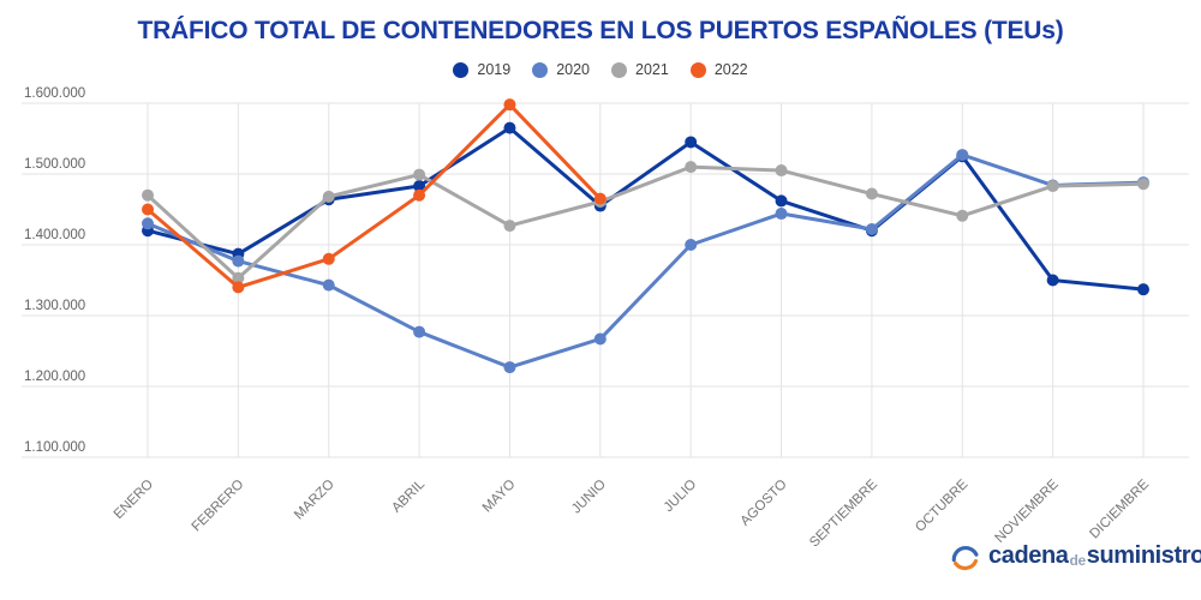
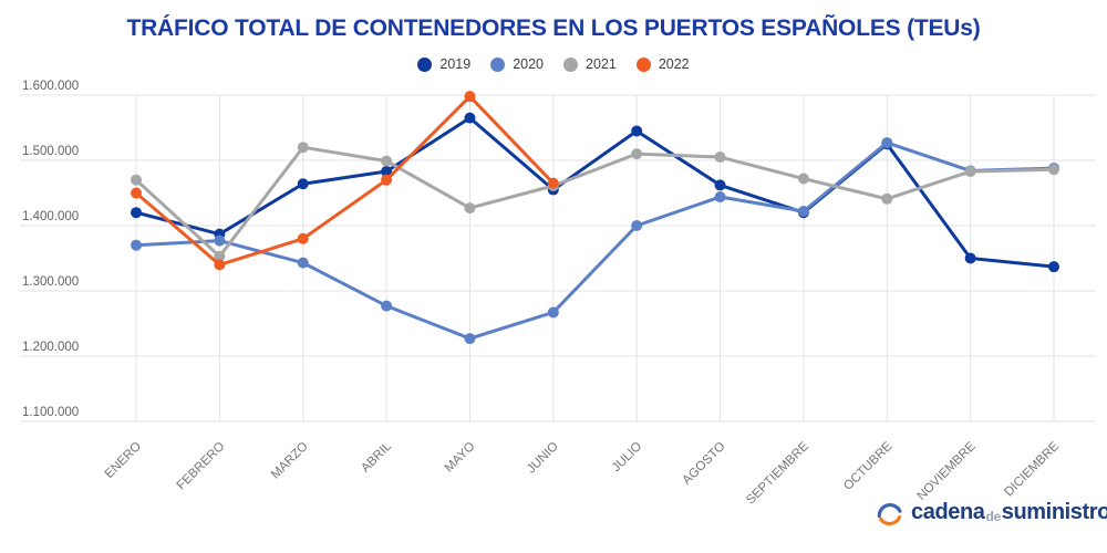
2020/ENERO: 1430000 -> 1370000
2021/MARZO: 1470000 -> 1520000
